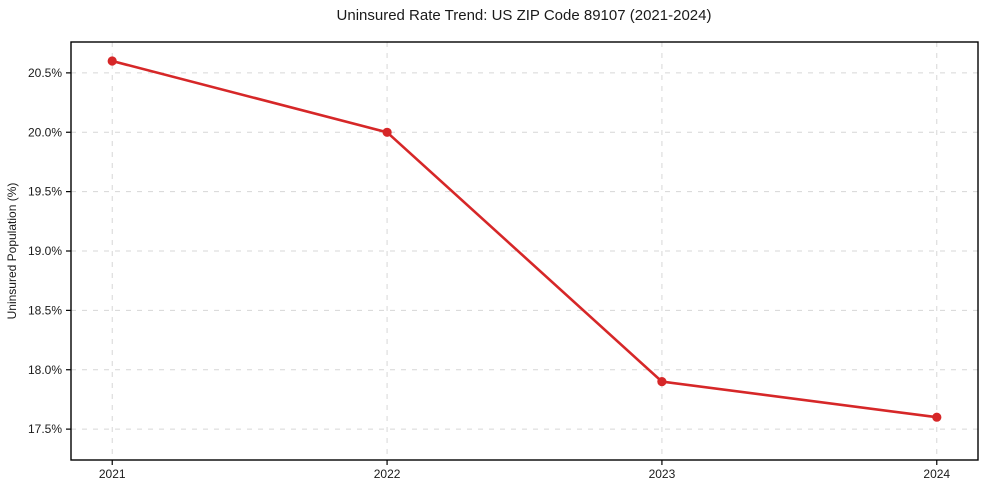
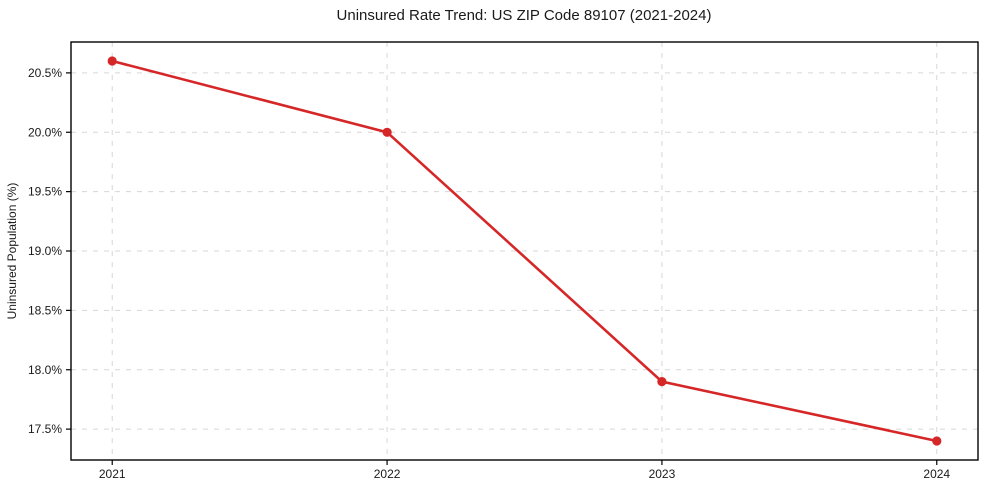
2024: 17.6% -> 17.4%
